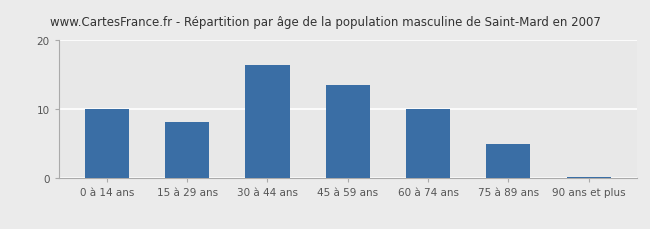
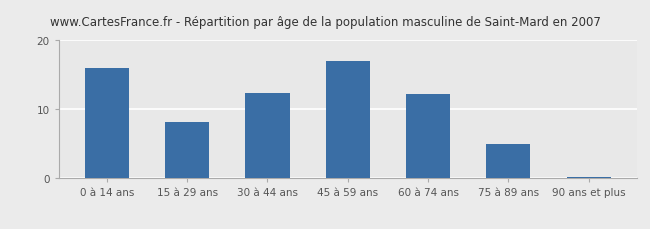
0 à 14 ans: 10.0 -> 16.0
30 à 44 ans: 16.5 -> 12.4
45 à 59 ans: 13.5 -> 17.0
60 à 74 ans: 10.1 -> 12.2
